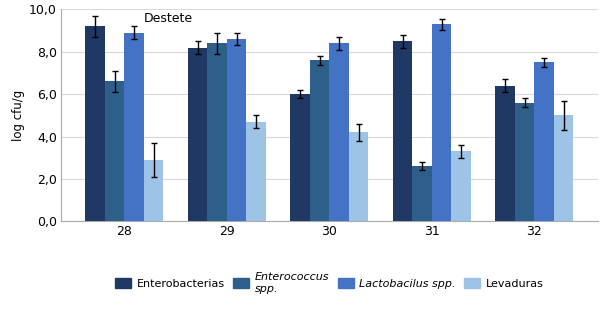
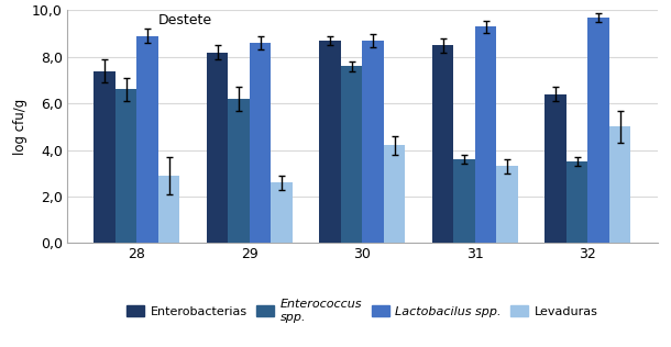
Enterobacterias/28: 9,2 -> 7,4
Enterococcus spp./29: 8,4 -> 6,2
Levaduras/29: 4,7 -> 2,6
Enterobacterias/30: 6,0 -> 8,7
Lactobacilus spp./30: 8,4 -> 8,7
Enterococcus spp./31: 2,6 -> 3,6
Enterococcus spp./32: 5,6 -> 3,5
Lactobacilus spp./32: 7,5 -> 9,7
